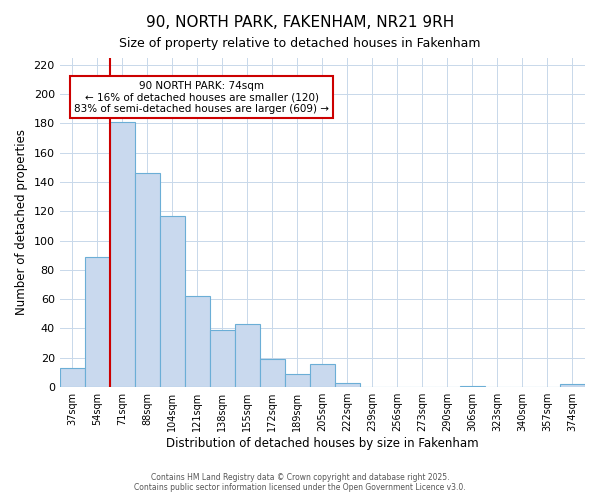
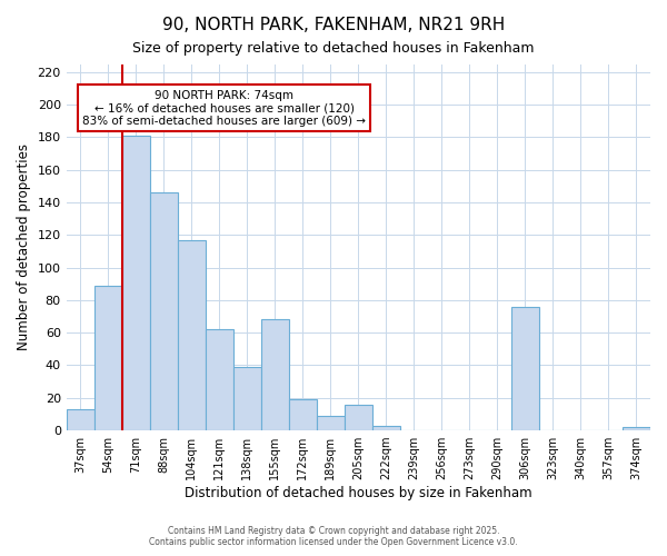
155sqm: 43 -> 68
306sqm: 1 -> 76
